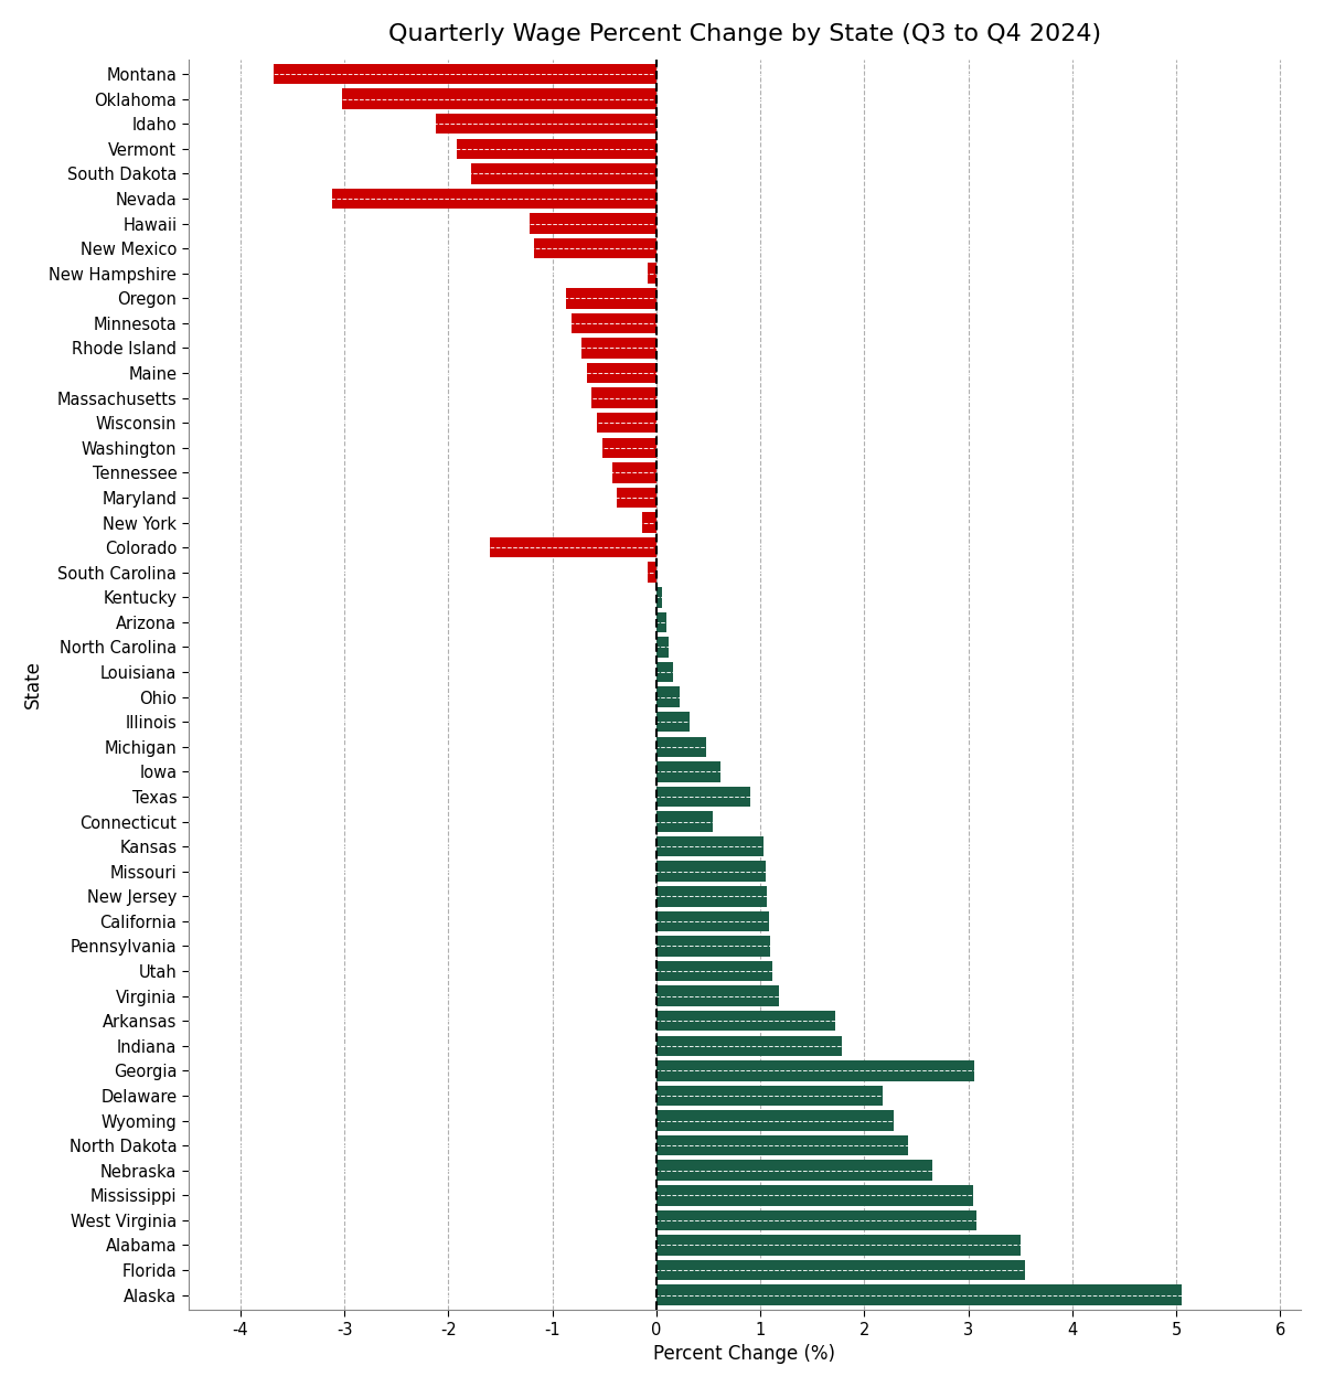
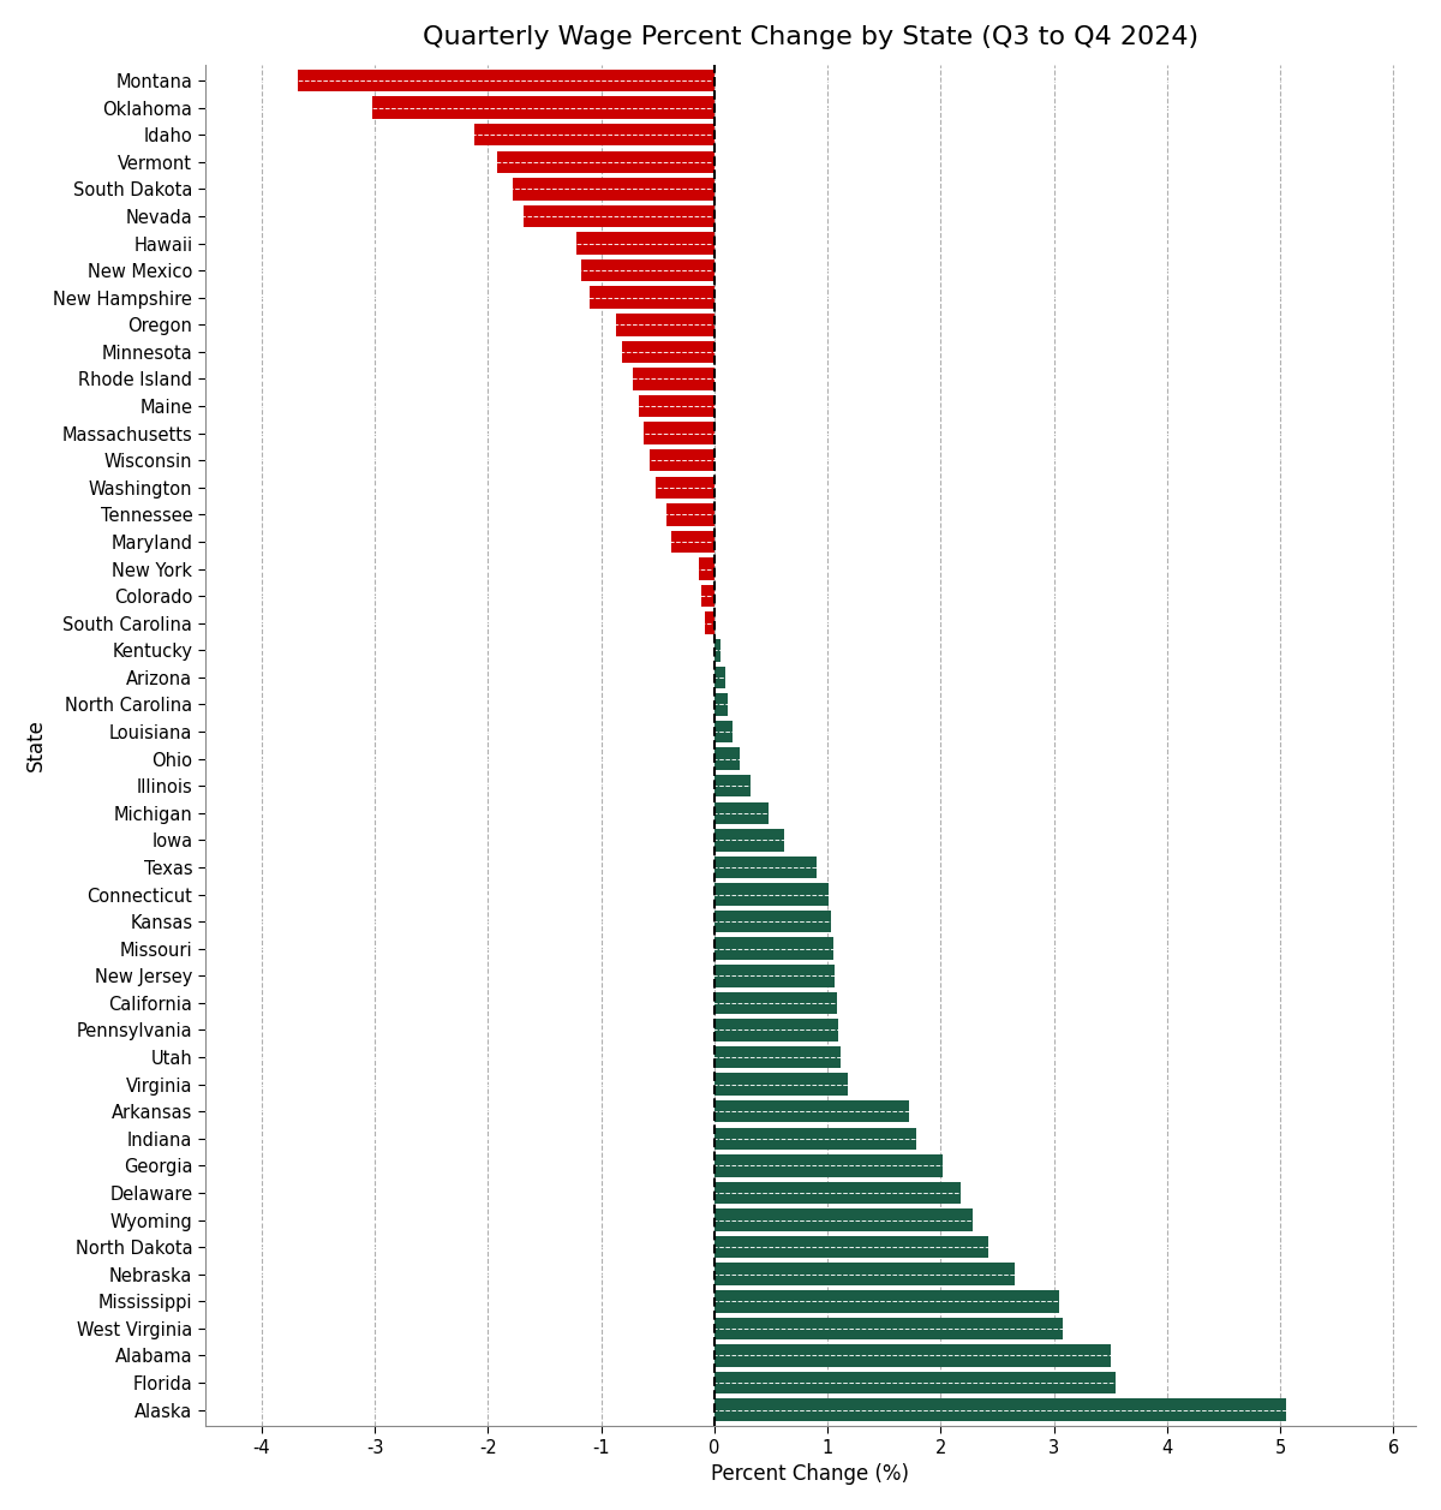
Nevada: -3.12 -> -1.68
New Hampshire: -0.08 -> -1.10
Colorado: -1.60 -> -0.12
Connecticut: 0.54 -> 1.01
Georgia: 3.06 -> 2.02
